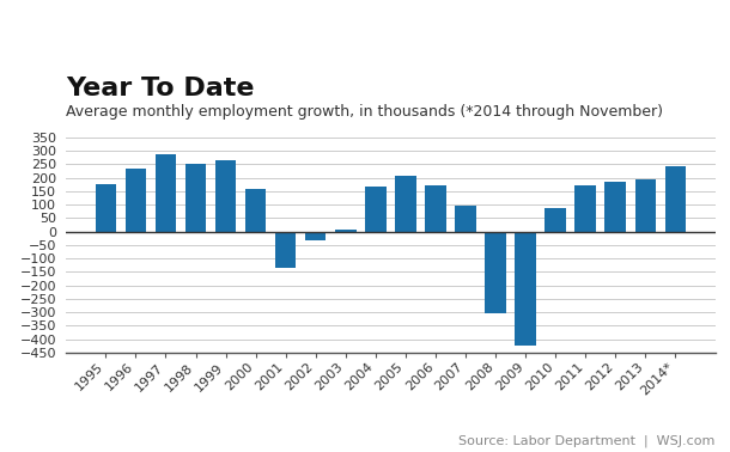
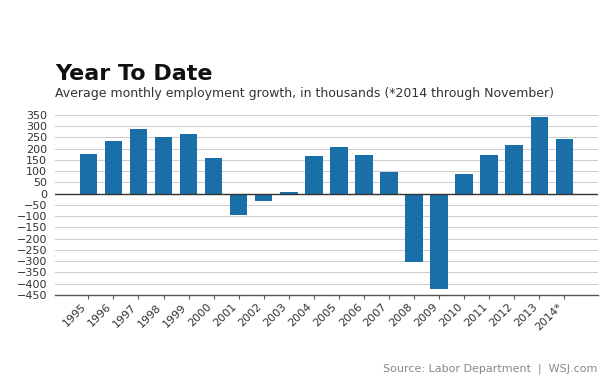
2001: -135 -> -95
2012: 186 -> 215
2013: 195 -> 340
